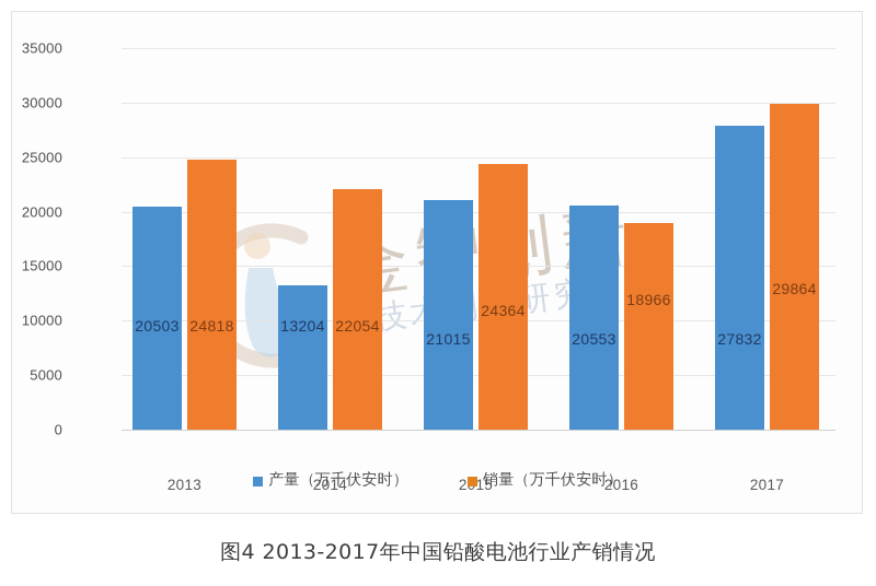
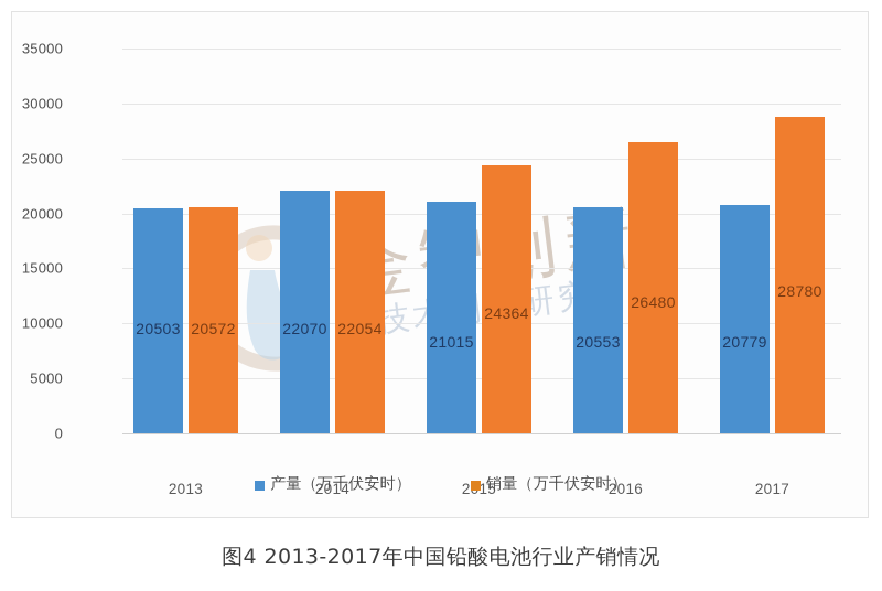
销量（万千伏安时）/2013: 24818 -> 20572
产量（万千伏安时）/2014: 13204 -> 22070
销量（万千伏安时）/2016: 18966 -> 26480
产量（万千伏安时）/2017: 27832 -> 20779
销量（万千伏安时）/2017: 29864 -> 28780
